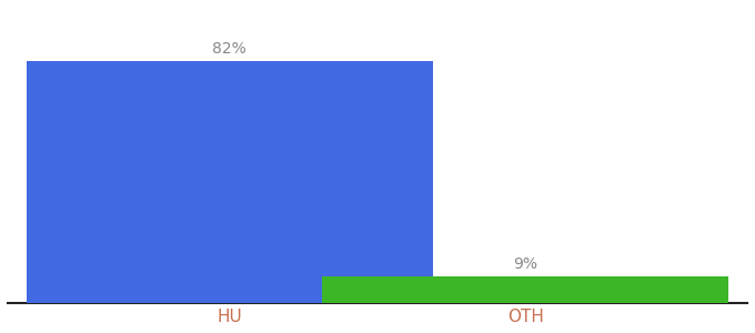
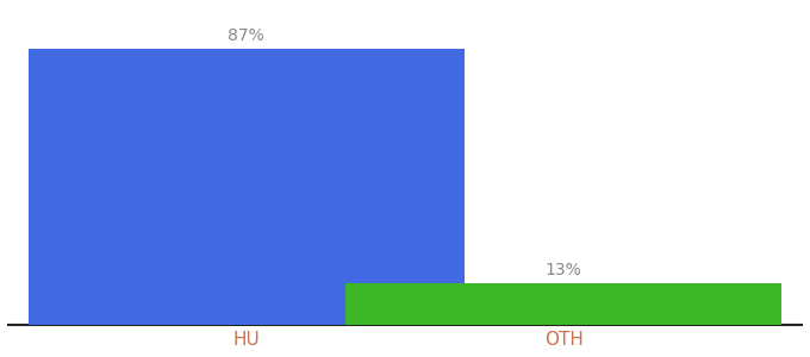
HU: 82% -> 87%
OTH: 9% -> 13%
